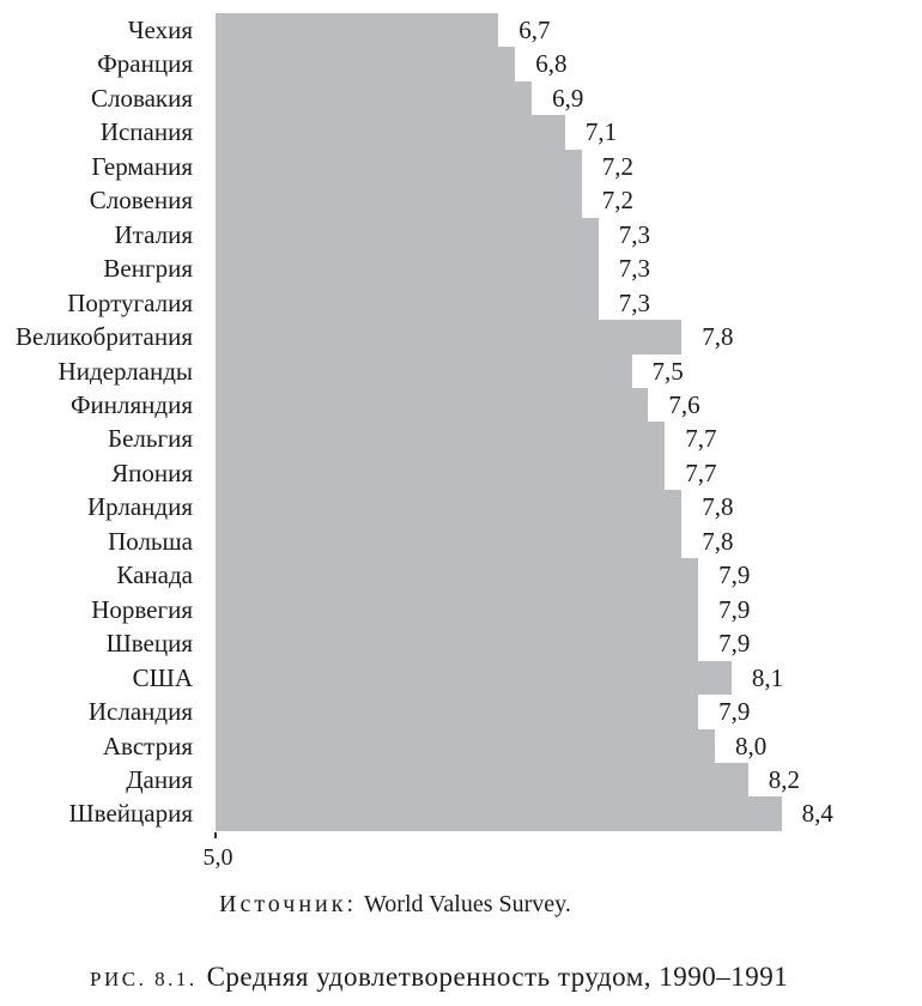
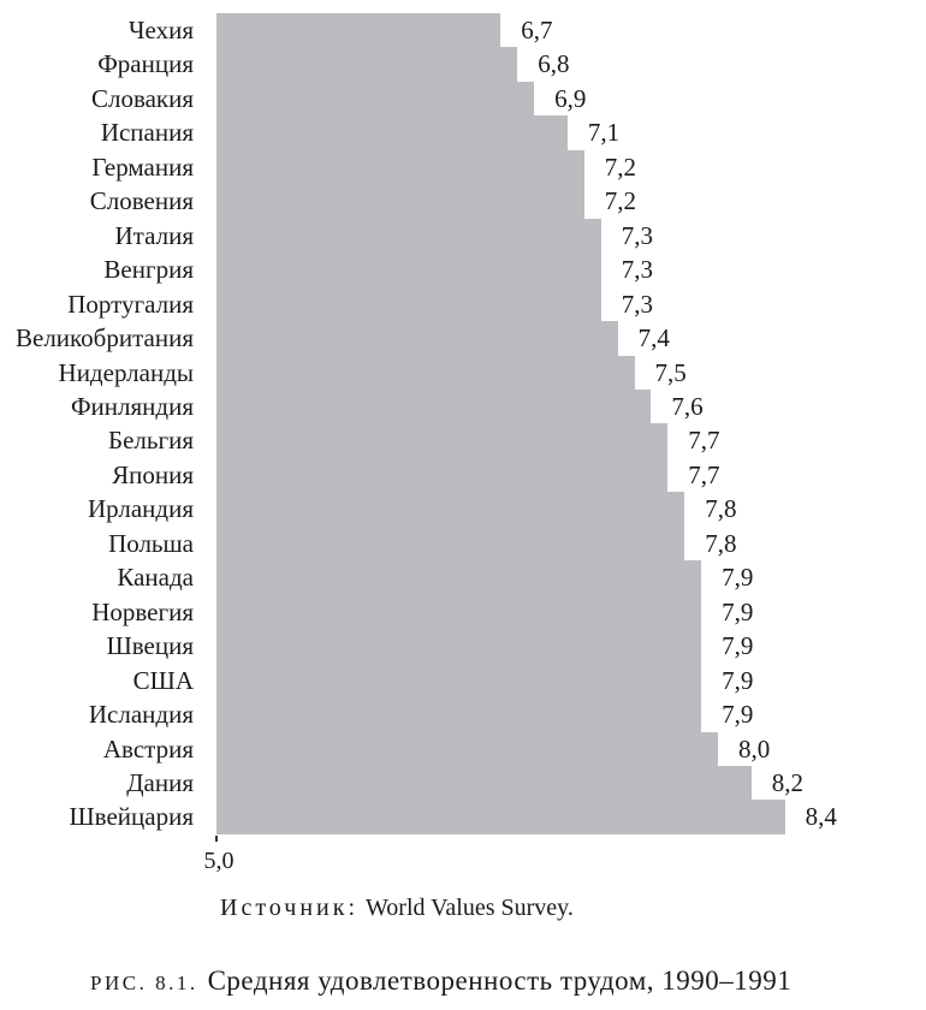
Великобритания: 7,8 -> 7,4
США: 8,1 -> 7,9
